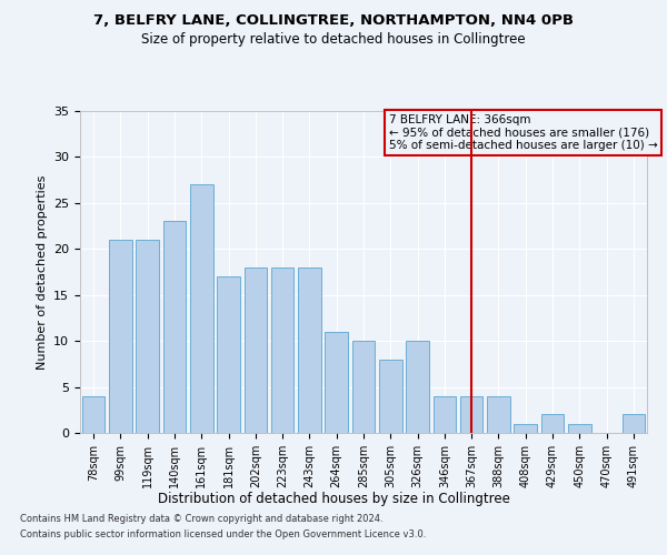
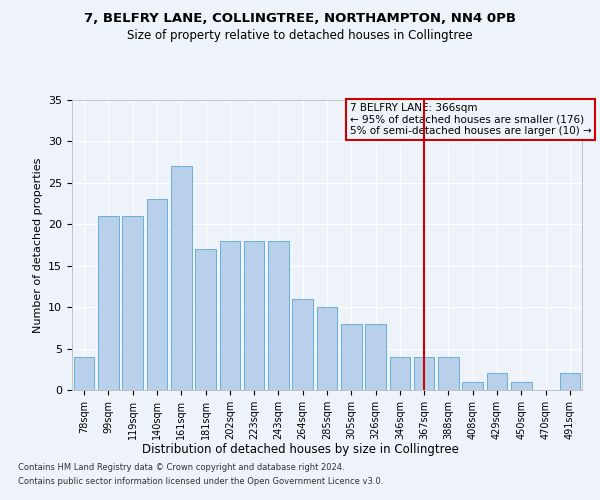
326sqm: 10 -> 8
